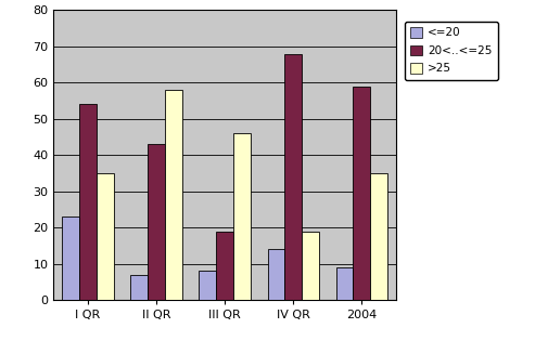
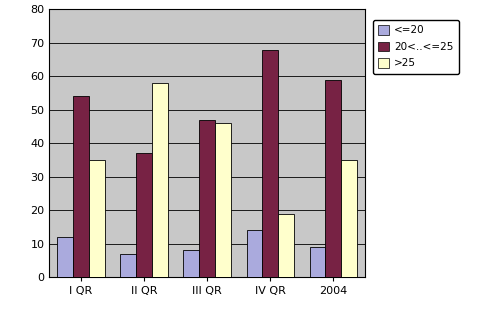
<=20/I QR: 23 -> 12
20<..<=25/II QR: 43 -> 37
20<..<=25/III QR: 19 -> 47
